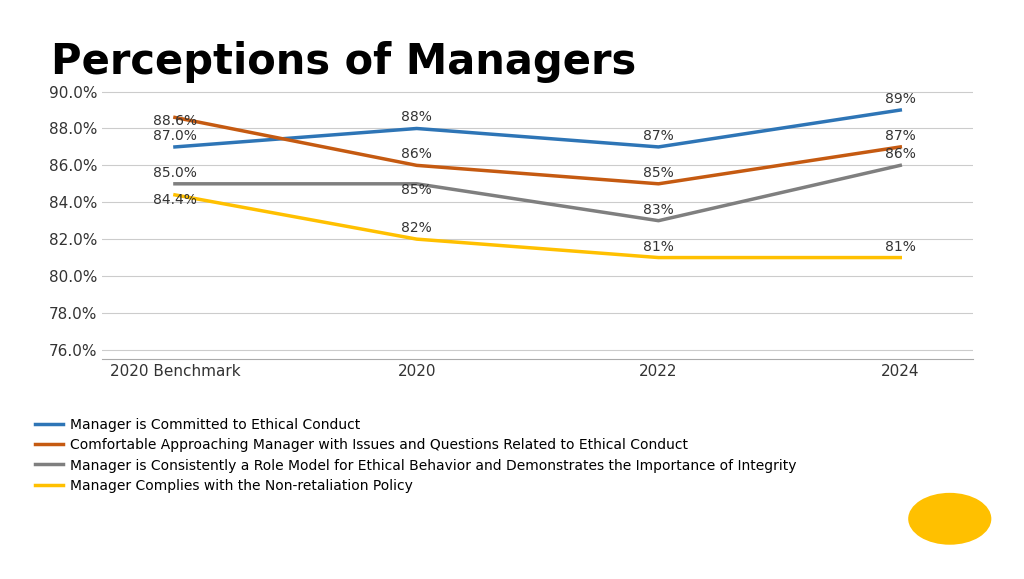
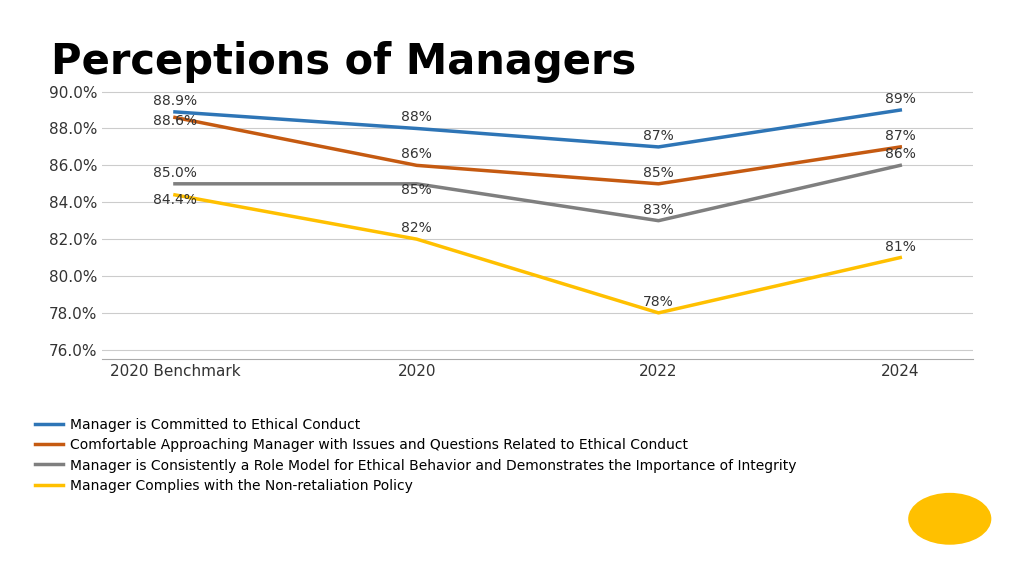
Manager is Committed to Ethical Conduct/2020 Benchmark: 87.0% -> 88.9%
Manager Complies with the Non-retaliation Policy/2022: 81% -> 78%
